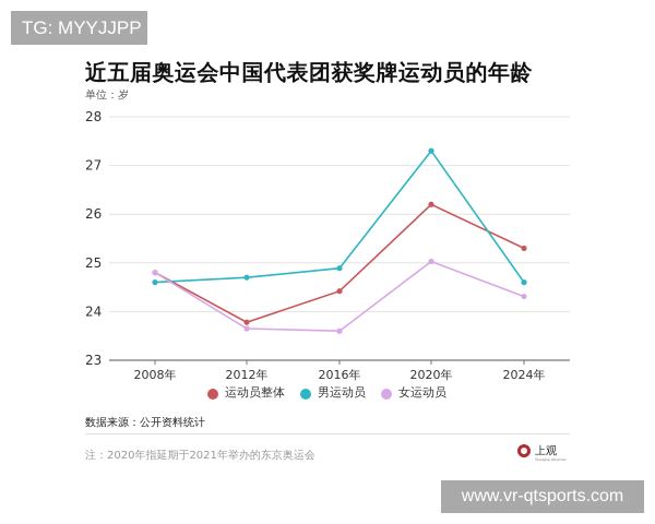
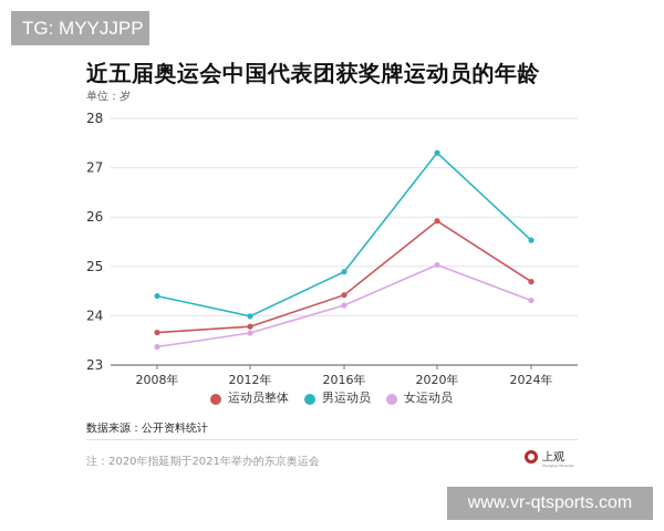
运动员整体/2008年: 24.8 -> 23.7
男运动员/2008年: 24.6 -> 24.4
女运动员/2008年: 24.8 -> 23.4
男运动员/2012年: 24.7 -> 24.0
女运动员/2016年: 23.6 -> 24.2
运动员整体/2020年: 26.2 -> 25.9
运动员整体/2024年: 25.3 -> 24.7
男运动员/2024年: 24.6 -> 25.5
